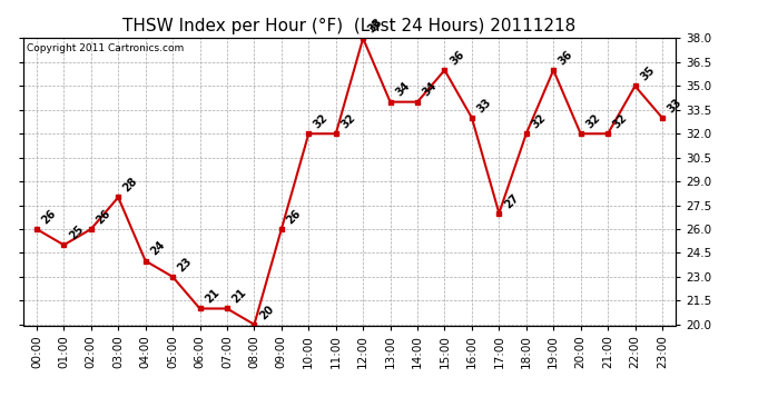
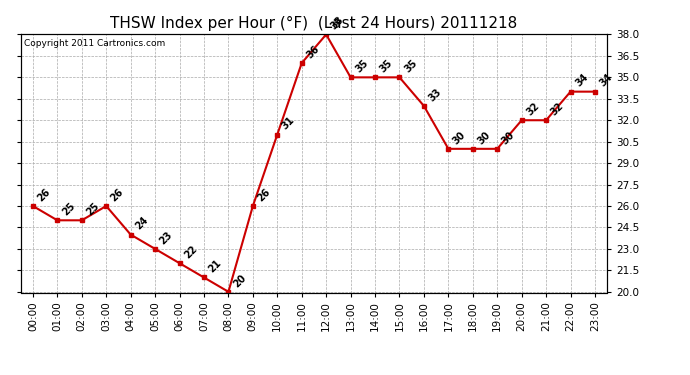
02:00: 26 -> 25
03:00: 28 -> 26
06:00: 21 -> 22
10:00: 32 -> 31
11:00: 32 -> 36
13:00: 34 -> 35
14:00: 34 -> 35
15:00: 36 -> 35
17:00: 27 -> 30
18:00: 32 -> 30
19:00: 36 -> 30
22:00: 35 -> 34
23:00: 33 -> 34
